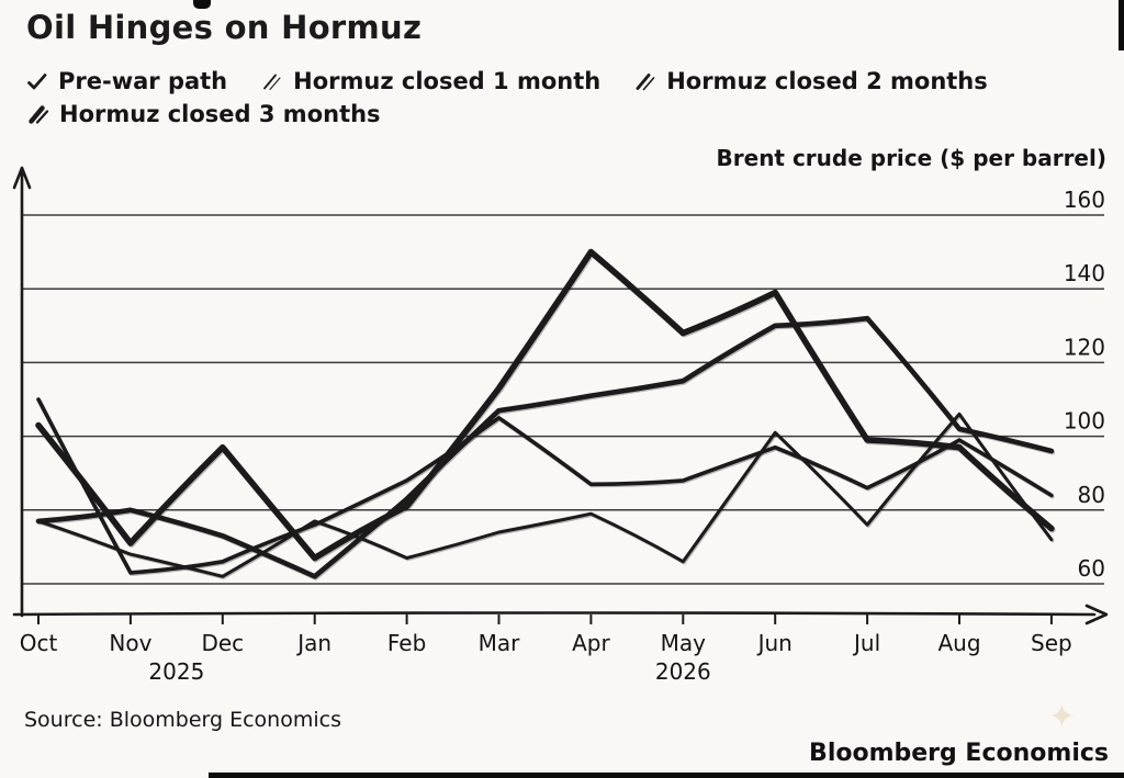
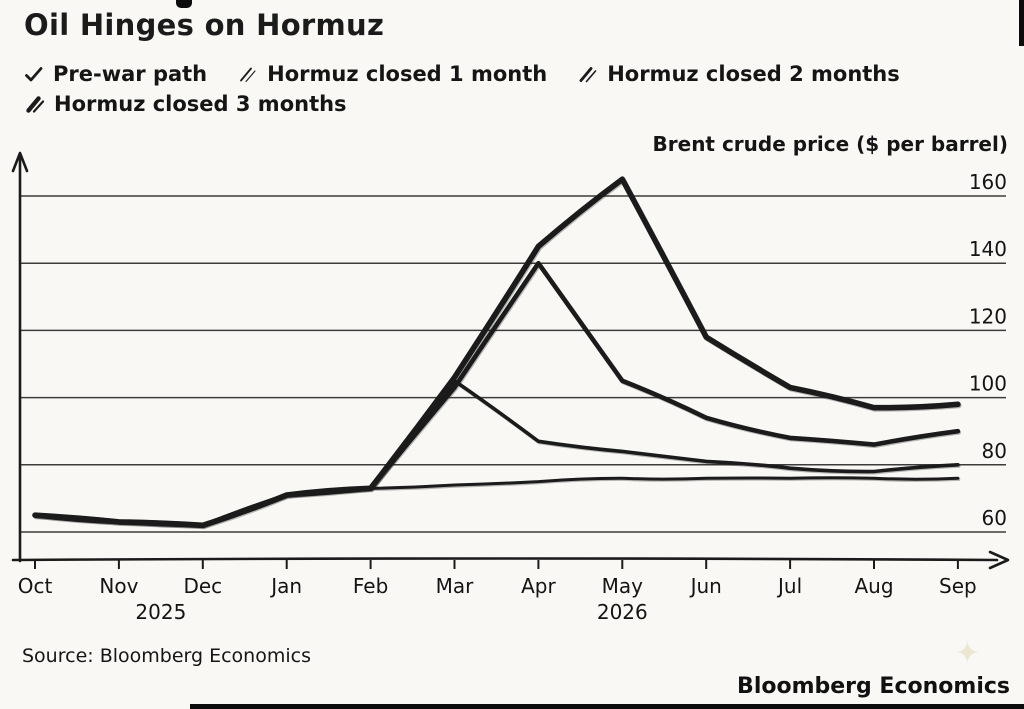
Pre-war path/Oct: 77 -> 65
Hormuz closed 1 month/Oct: 110 -> 65
Hormuz closed 2 months/Oct: 77 -> 65
Hormuz closed 3 months/Oct: 103 -> 65
Pre-war path/Nov: 68 -> 63
Hormuz closed 2 months/Nov: 80 -> 63
Hormuz closed 3 months/Nov: 71 -> 63
Hormuz closed 1 month/Dec: 66 -> 62
Hormuz closed 2 months/Dec: 73 -> 62
Hormuz closed 3 months/Dec: 97 -> 62
Pre-war path/Jan: 77 -> 71
Hormuz closed 1 month/Jan: 76 -> 71
Hormuz closed 2 months/Jan: 62 -> 71
Hormuz closed 3 months/Jan: 67 -> 71
Pre-war path/Feb: 67 -> 73
Hormuz closed 1 month/Feb: 88 -> 73
Hormuz closed 2 months/Feb: 83 -> 73
Hormuz closed 3 months/Feb: 81 -> 73
Hormuz closed 2 months/Mar: 107 -> 103
Hormuz closed 3 months/Mar: 113 -> 106
Pre-war path/Apr: 79 -> 75
Hormuz closed 2 months/Apr: 111 -> 140
Hormuz closed 3 months/Apr: 150 -> 145
Pre-war path/May: 66 -> 76
Hormuz closed 1 month/May: 88 -> 84
Hormuz closed 2 months/May: 115 -> 105
Hormuz closed 3 months/May: 128 -> 165
Pre-war path/Jun: 101 -> 76
Hormuz closed 1 month/Jun: 97 -> 81
Hormuz closed 2 months/Jun: 130 -> 94
Hormuz closed 3 months/Jun: 139 -> 118
Hormuz closed 1 month/Jul: 86 -> 79
Hormuz closed 2 months/Jul: 132 -> 88
Hormuz closed 3 months/Jul: 99 -> 103
Pre-war path/Aug: 106 -> 76
Hormuz closed 1 month/Aug: 99 -> 78
Hormuz closed 2 months/Aug: 102 -> 86
Pre-war path/Sep: 72 -> 76
Hormuz closed 1 month/Sep: 84 -> 80
Hormuz closed 2 months/Sep: 96 -> 90
Hormuz closed 3 months/Sep: 75 -> 98
